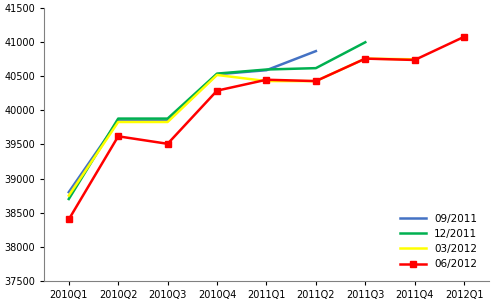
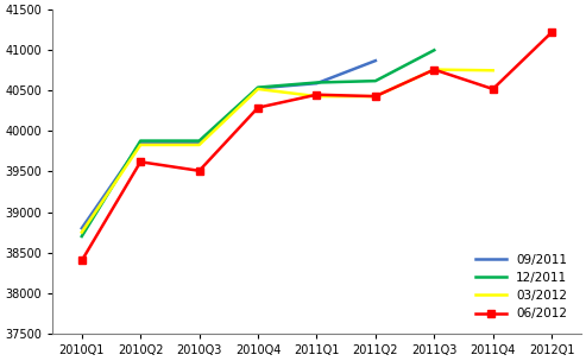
06/2012/2011Q4: 40740 -> 40520
06/2012/2012Q1: 41080 -> 41220
